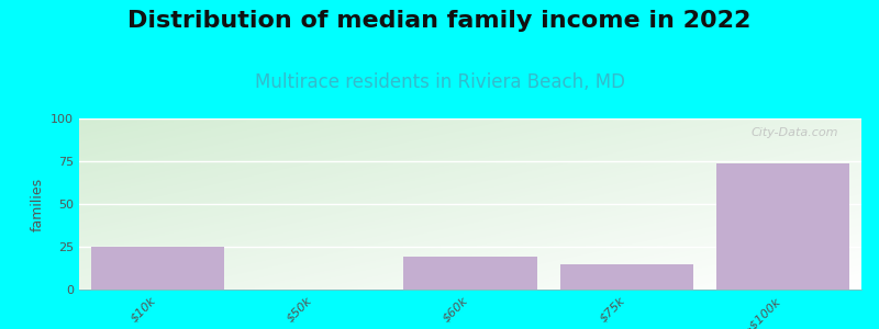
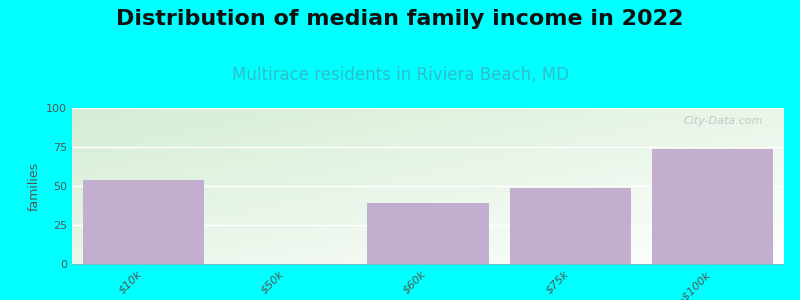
$10k: 25 -> 54
$60k: 19 -> 39
$75k: 15 -> 49
